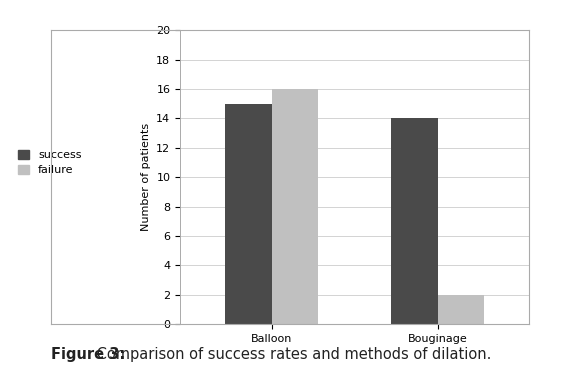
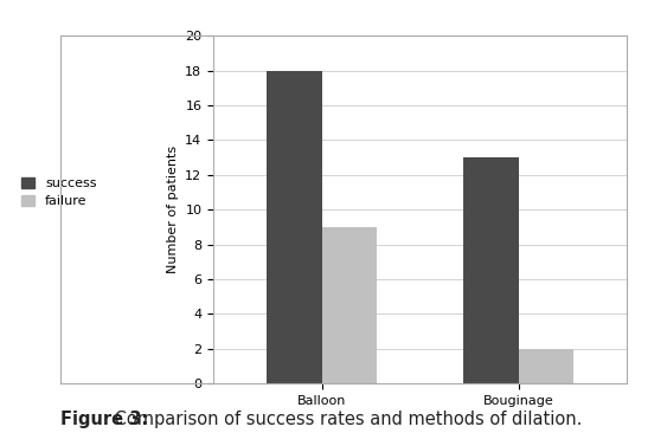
success/Balloon: 15 -> 18
failure/Balloon: 16 -> 9
success/Bouginage: 14 -> 13
